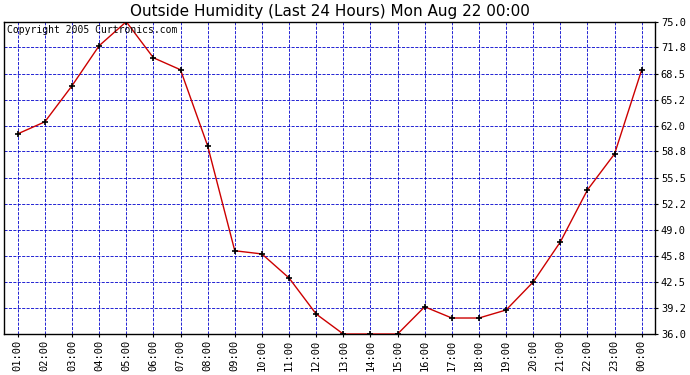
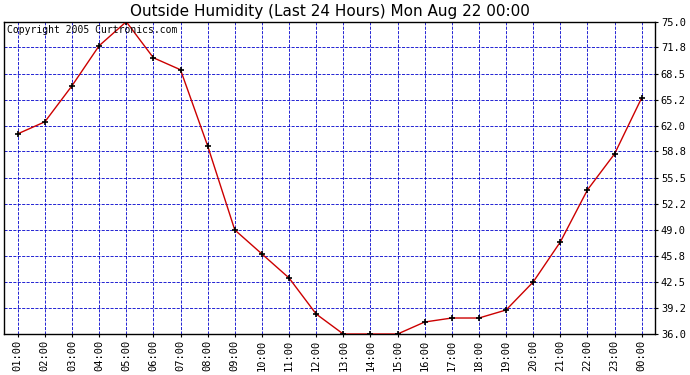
09:00: 46.4 -> 49.0
16:00: 39.4 -> 37.5
00:00: 69.0 -> 65.5
